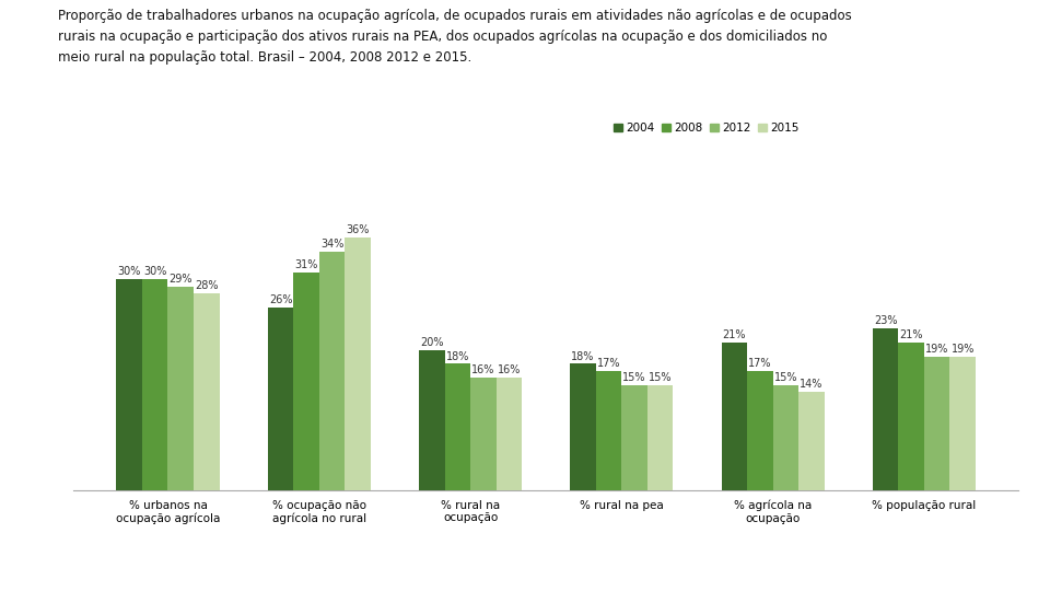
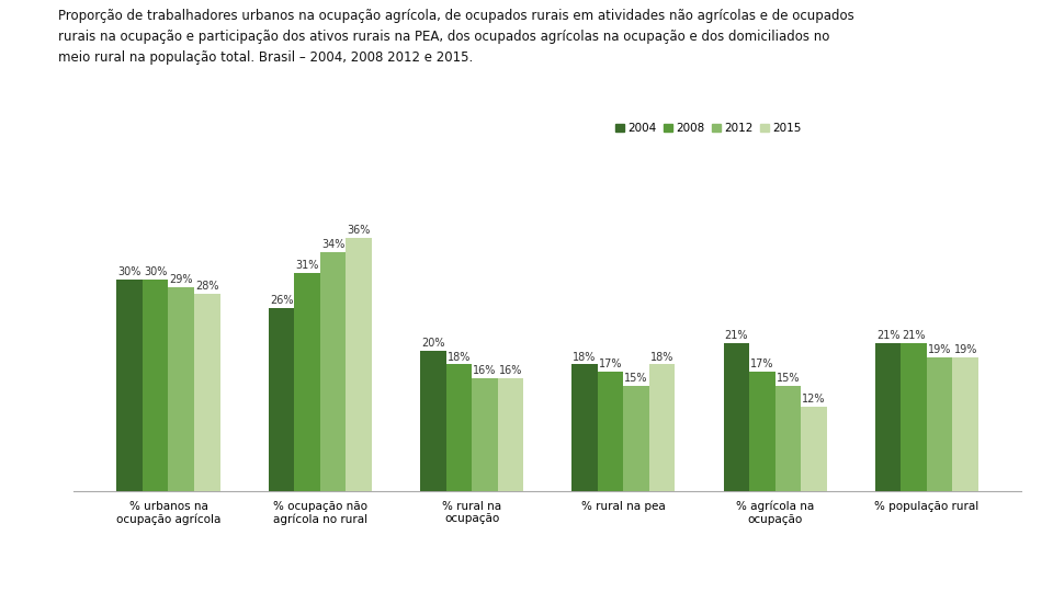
2015/% rural na pea: 15% -> 18%
2015/% agrícola na ocupação: 14% -> 12%
2004/% população rural: 23% -> 21%
